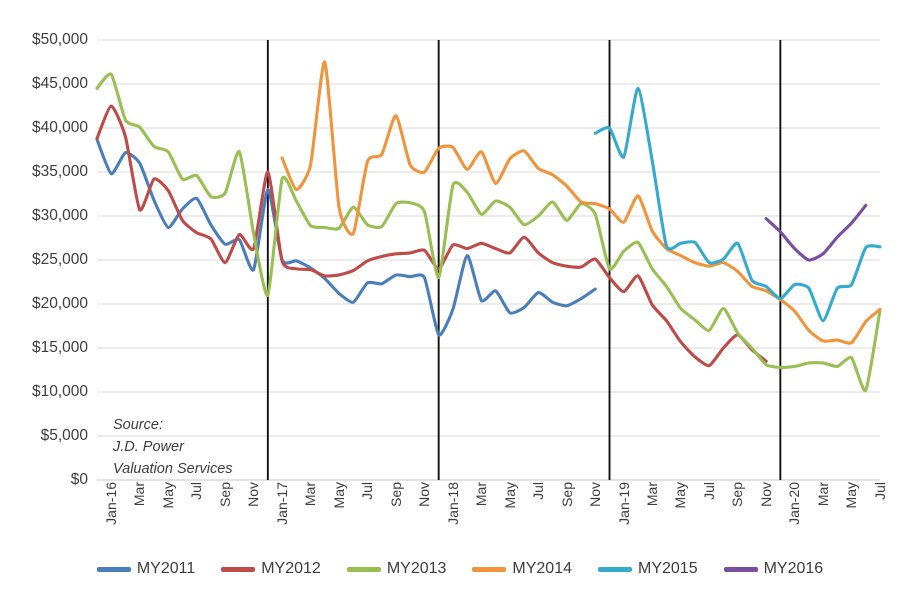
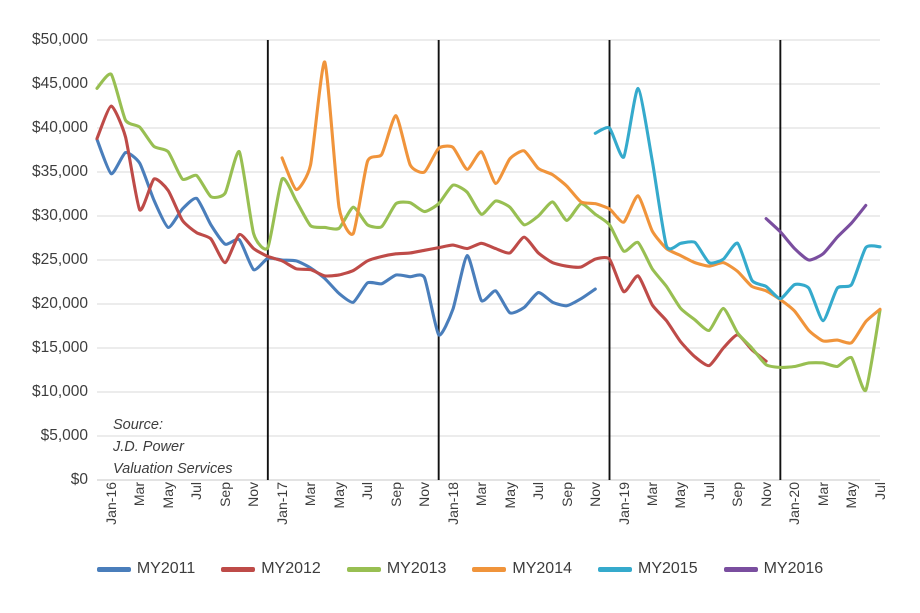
MY2011/Jan-17: $33000 -> $25000
MY2012/Jan-17: $35000 -> $25000
MY2013/Jan-17: $21000 -> $26000
MY2012/Jan-18: $24000 -> $26000
MY2013/Jan-18: $23000 -> $31000
MY2012/Jan-19: $23000 -> $25000
MY2013/Jan-19: $24000 -> $29000
